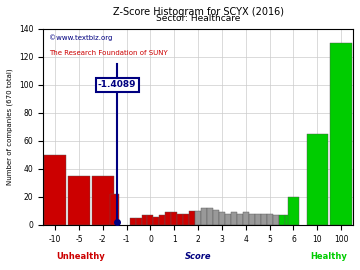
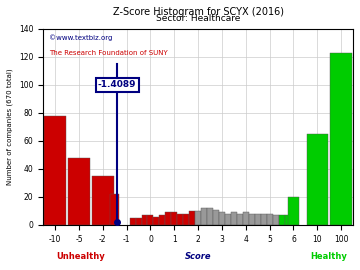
-10: 50 -> 78
-5: 35 -> 48
100: 130 -> 123
